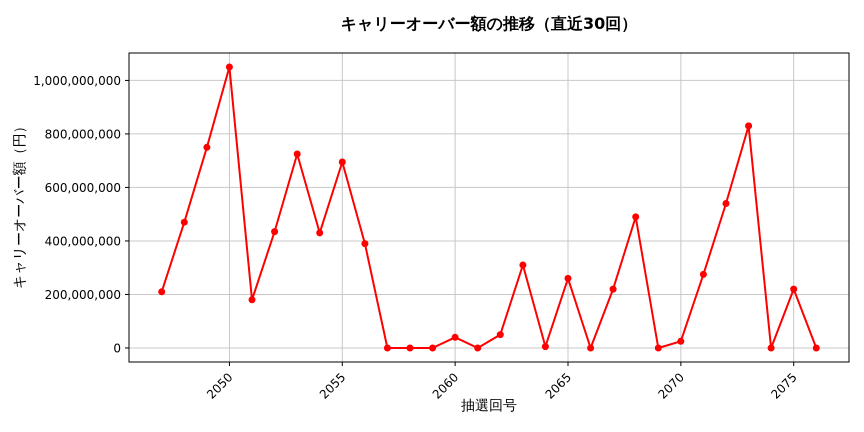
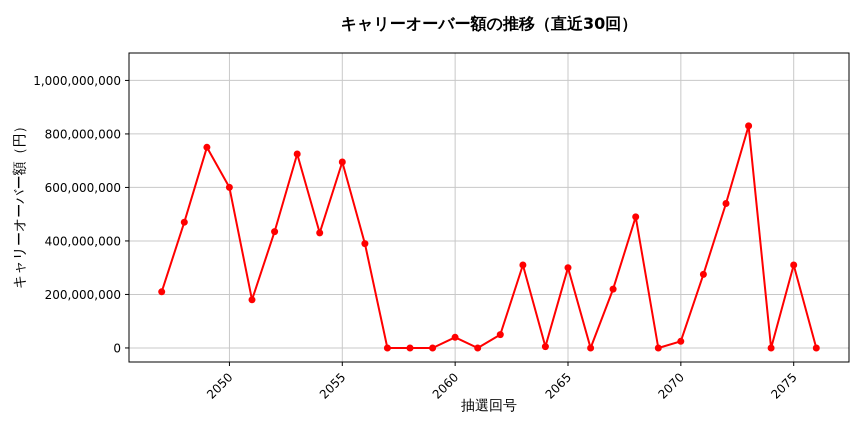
2050: 1050000000 -> 600000000
2065: 260000000 -> 300000000
2075: 220000000 -> 310000000
